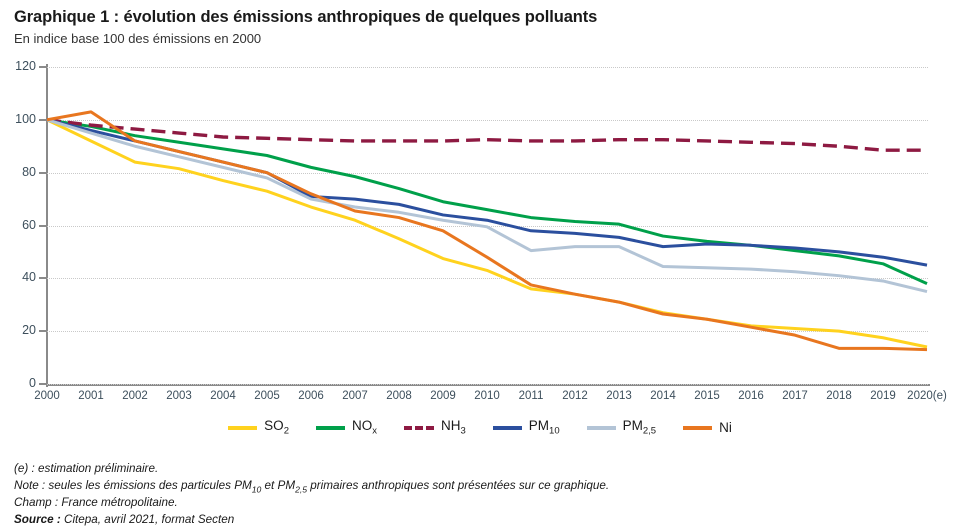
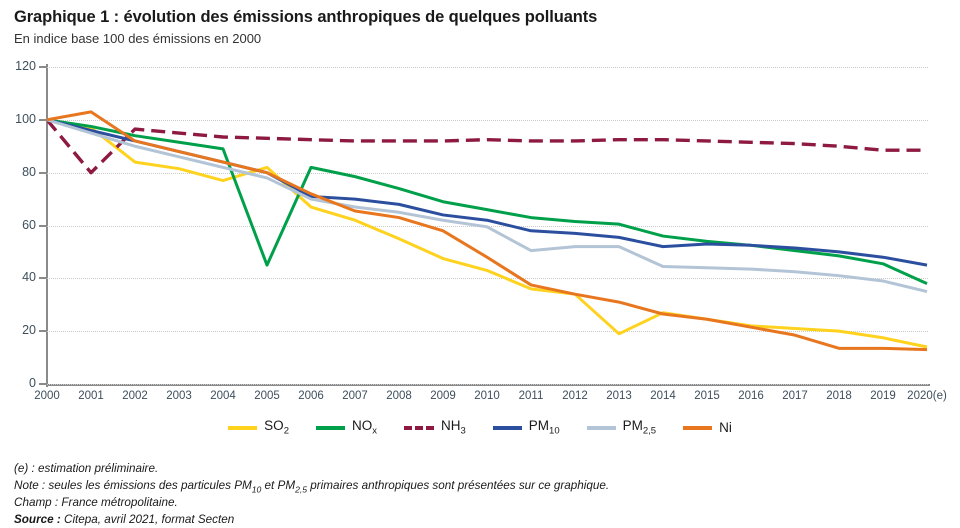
SO2/2001: 92 -> 97
NH3/2001: 98 -> 80
SO2/2005: 73 -> 82
NOx/2005: 86 -> 45
SO2/2013: 31 -> 19
